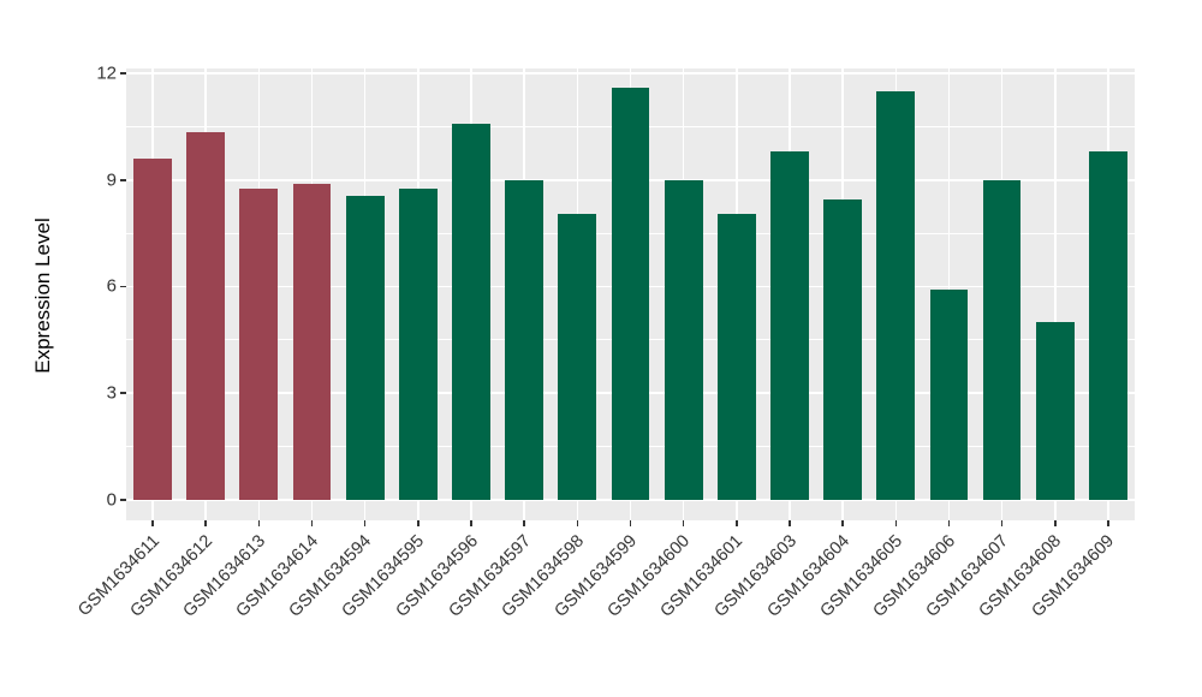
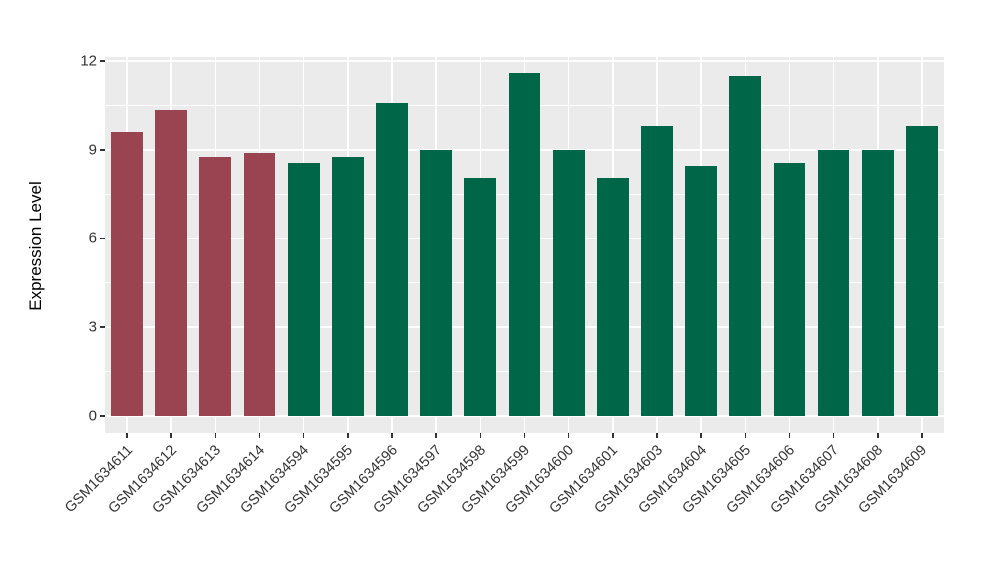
GSM1634606: 5.9 -> 8.6
GSM1634608: 5.0 -> 9.0
